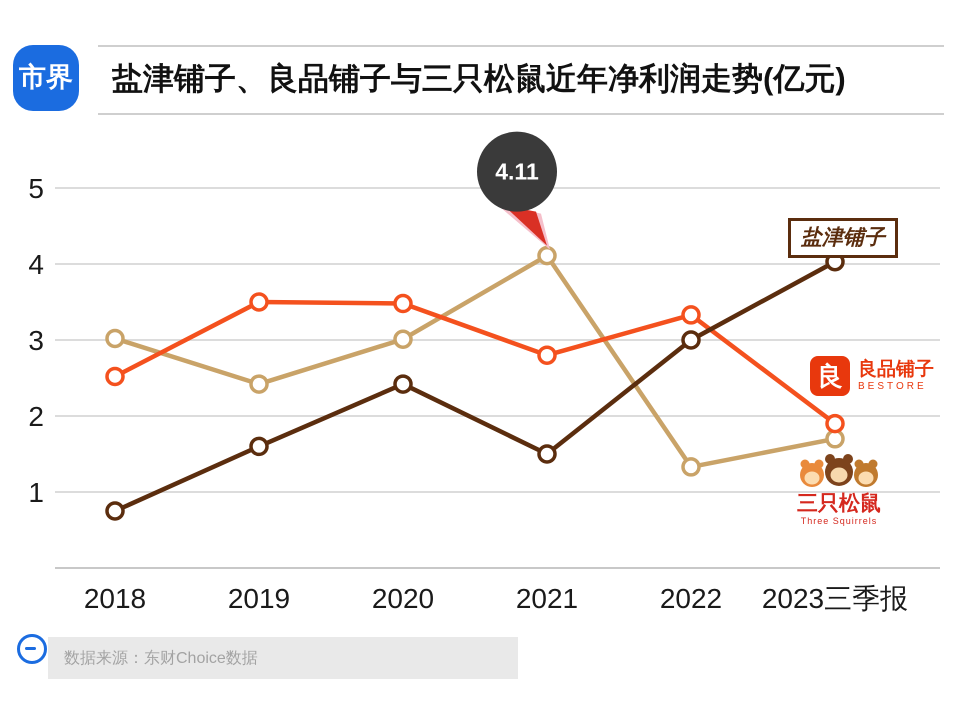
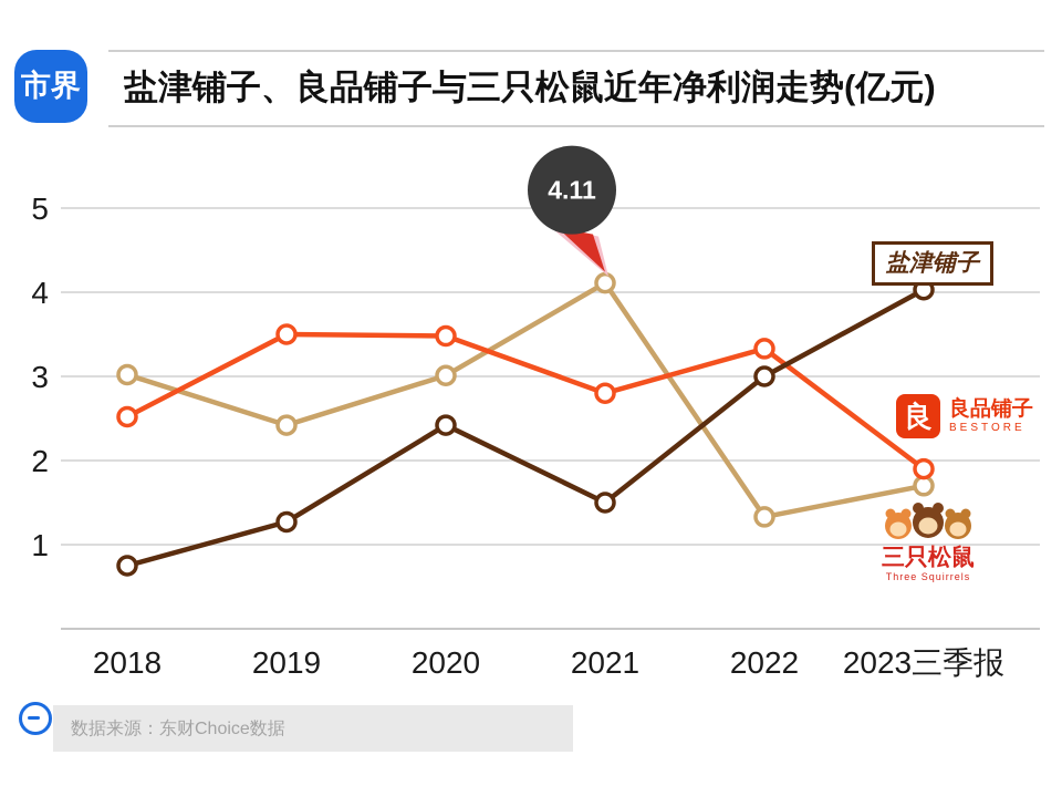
盐津铺子/2019: 1.6 -> 1.3
